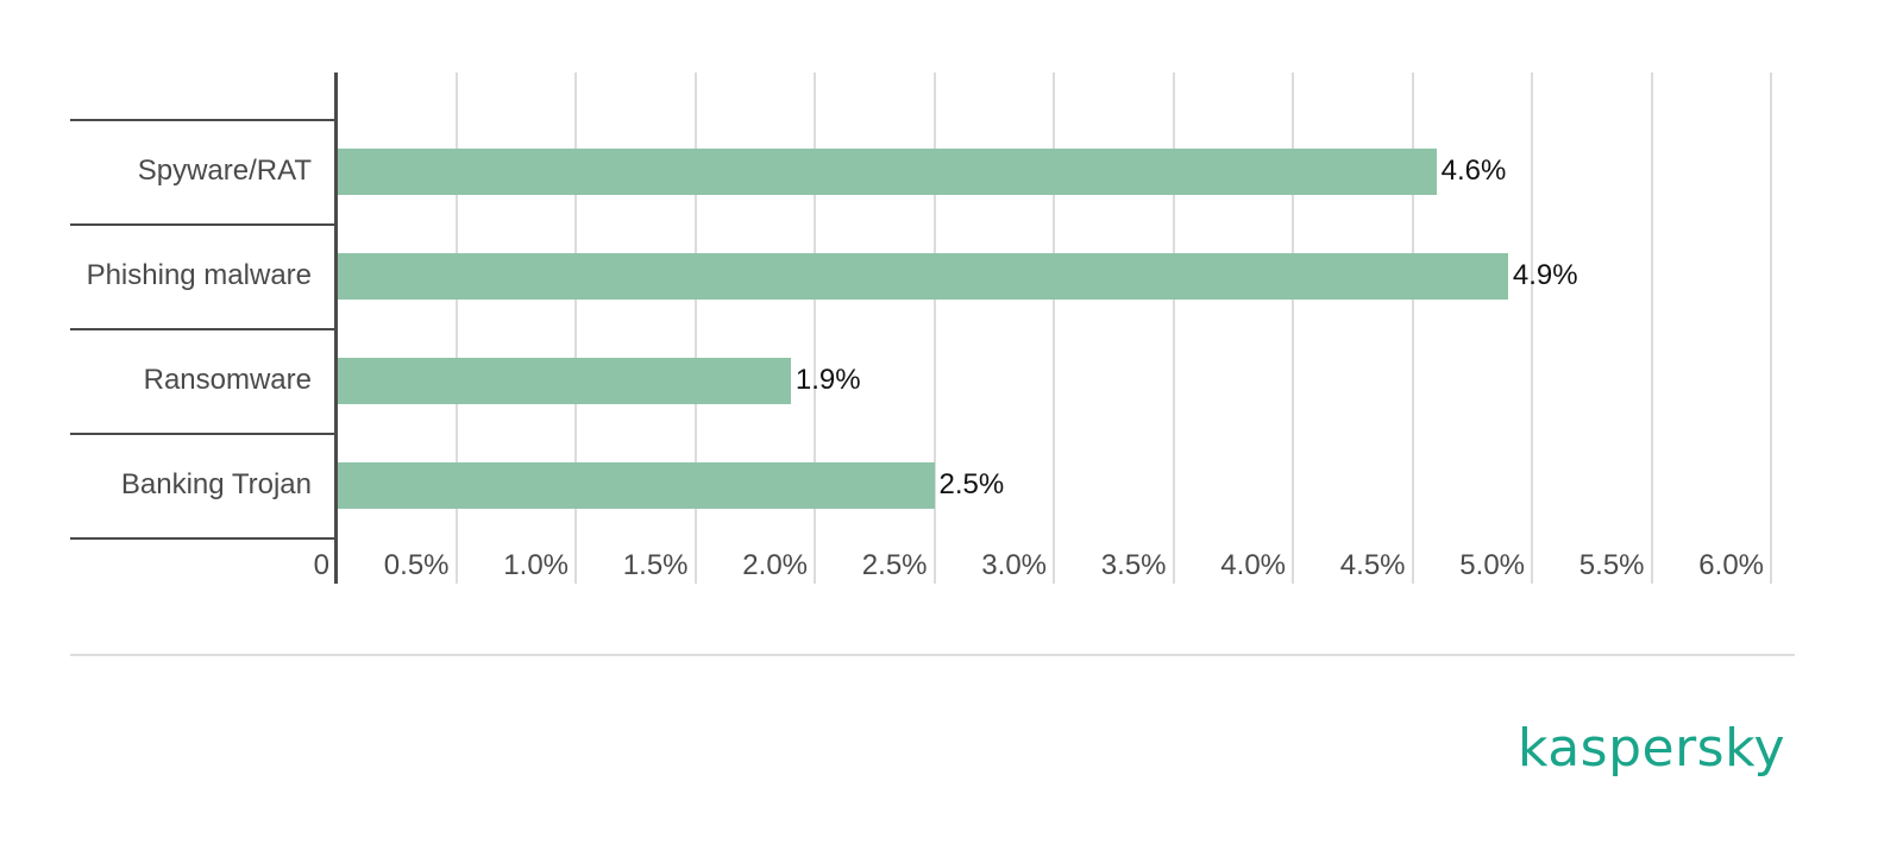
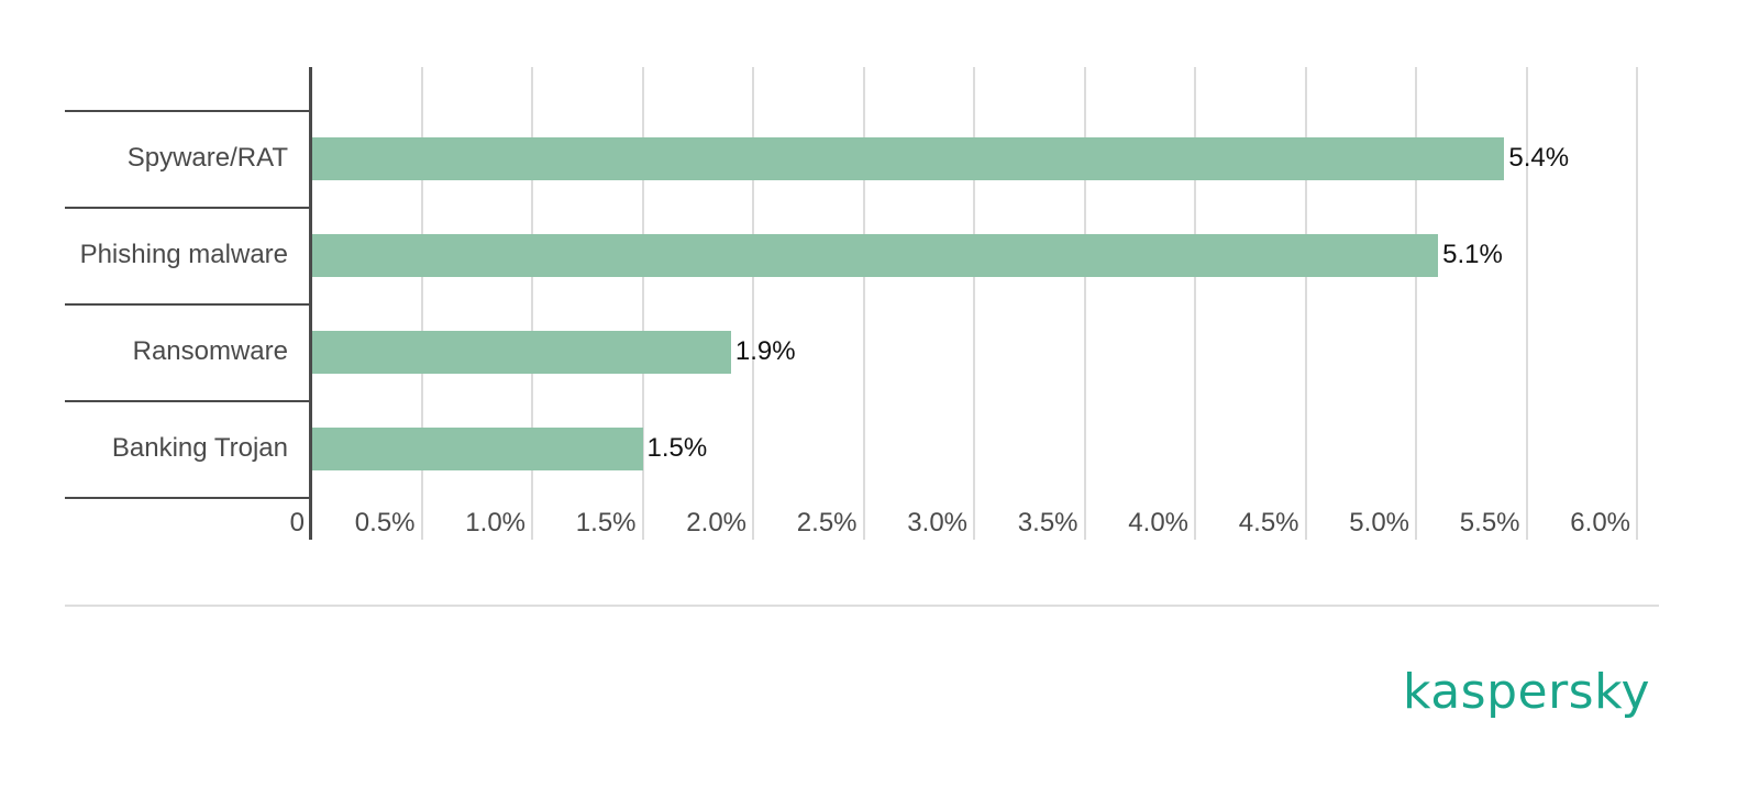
Spyware/RAT: 4.6% -> 5.4%
Phishing malware: 4.9% -> 5.1%
Banking Trojan: 2.5% -> 1.5%
